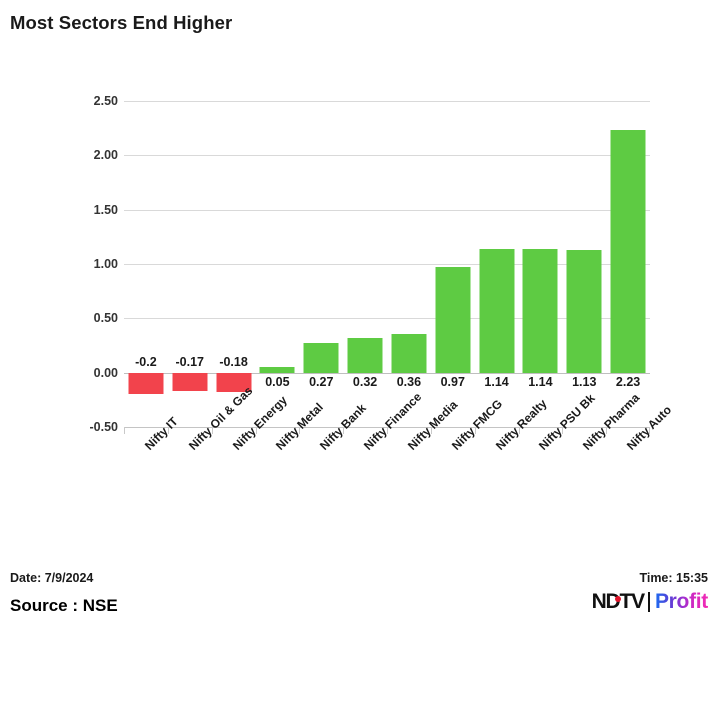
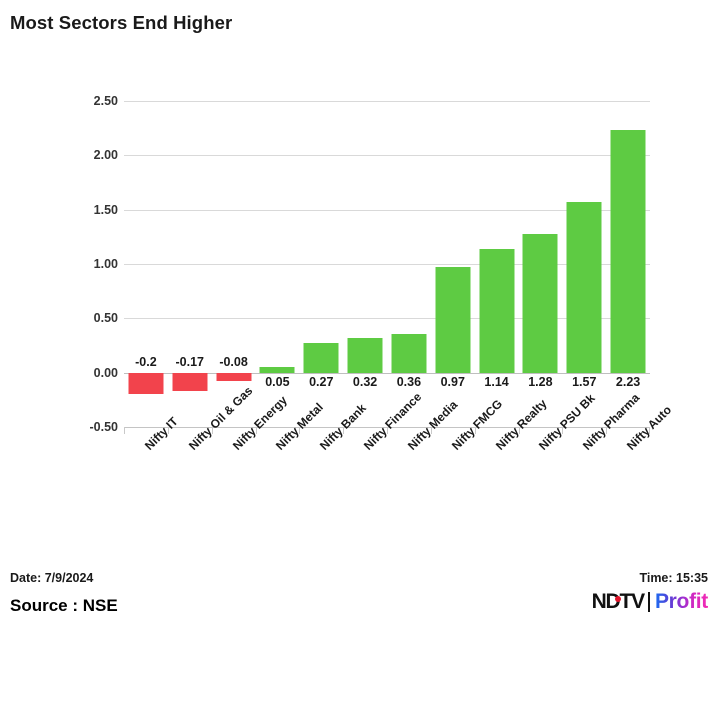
Nifty Energy: -0.18 -> -0.08
Nifty PSU Bk: 1.14 -> 1.28
Nifty Pharma: 1.13 -> 1.57
